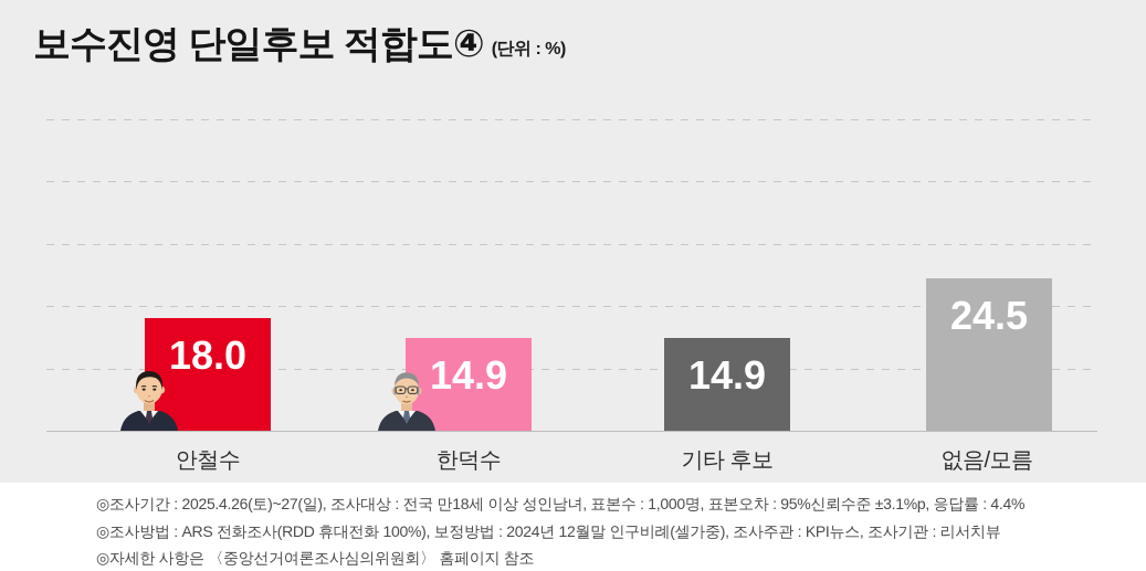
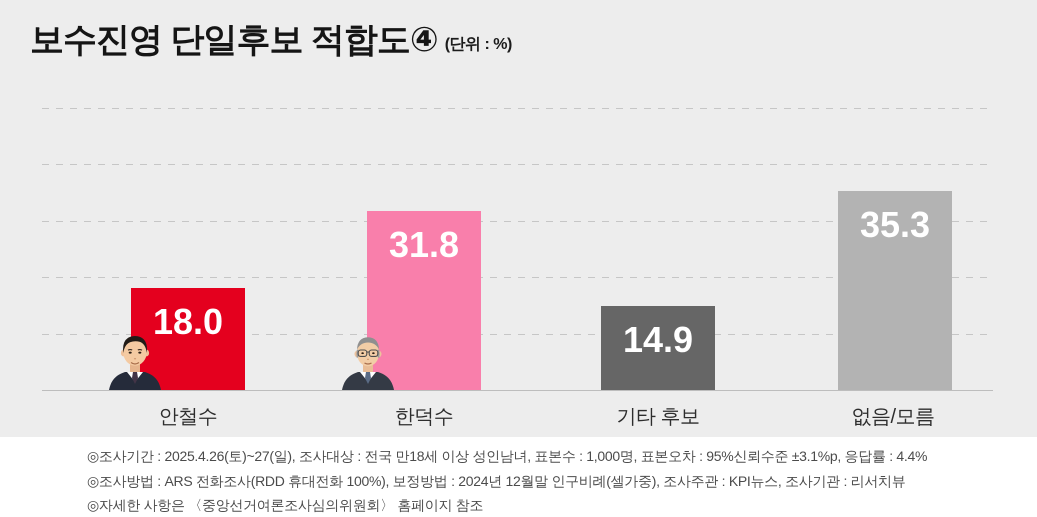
한덕수: 14.9 -> 31.8
없음/모름: 24.5 -> 35.3
